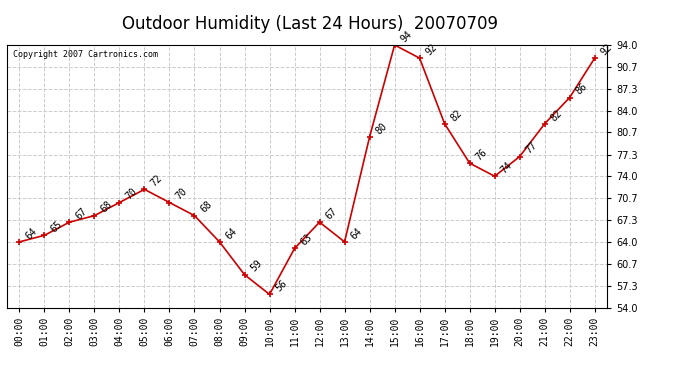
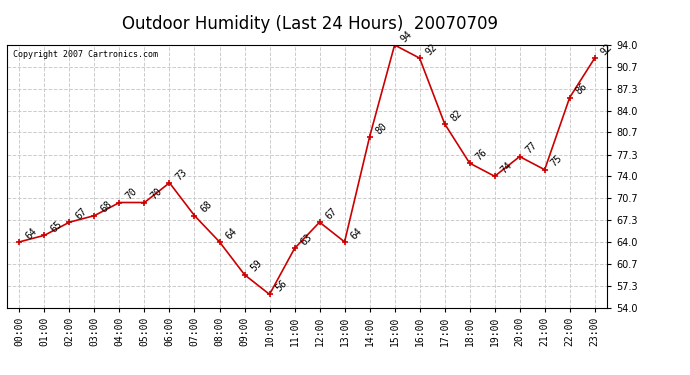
05:00: 72 -> 70
06:00: 70 -> 73
21:00: 82 -> 75
